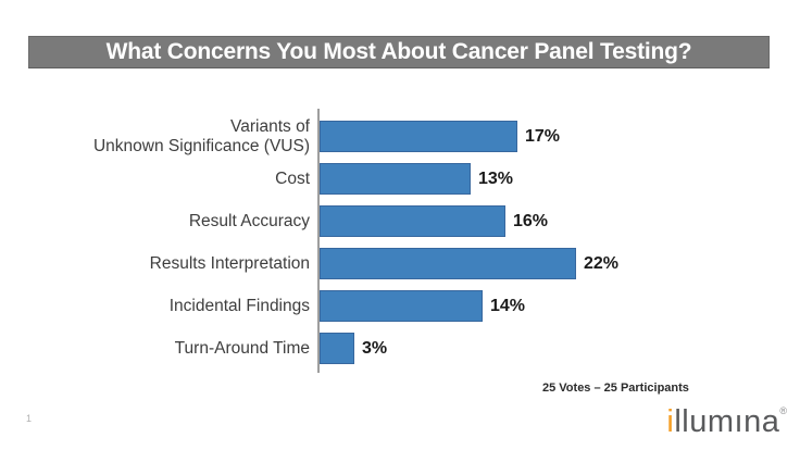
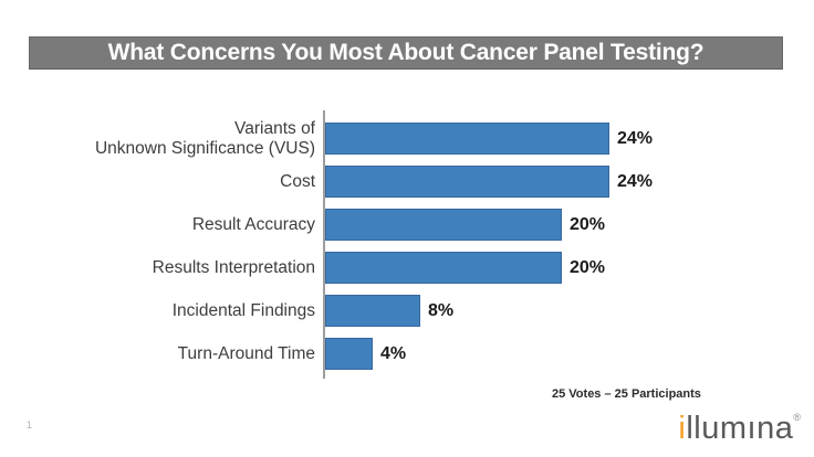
Variants of Unknown Significance (VUS): 17% -> 24%
Cost: 13% -> 24%
Result Accuracy: 16% -> 20%
Results Interpretation: 22% -> 20%
Incidental Findings: 14% -> 8%
Turn-Around Time: 3% -> 4%
